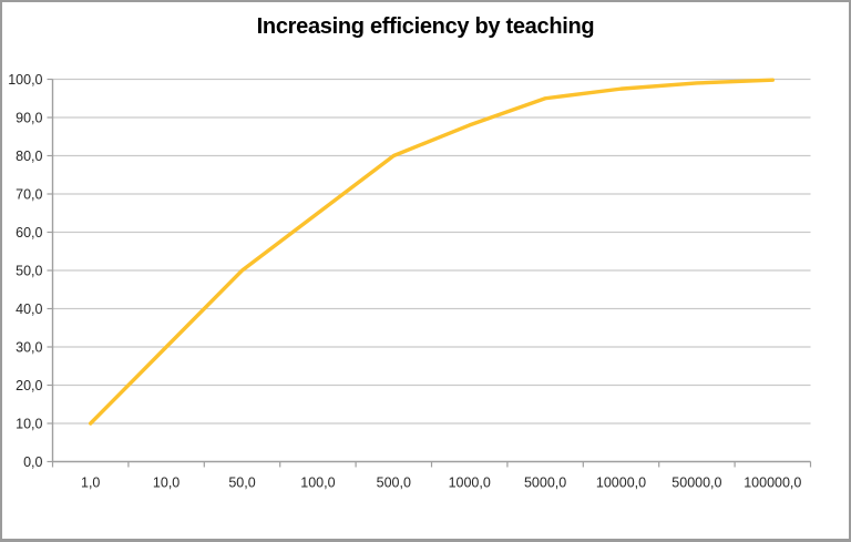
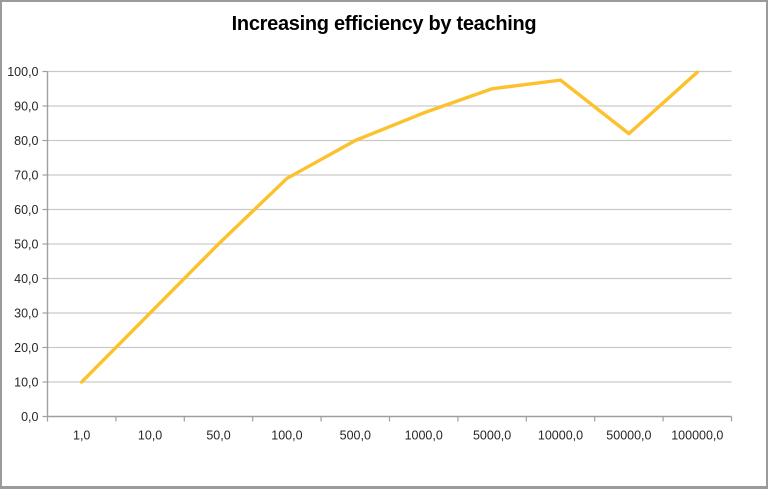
100,0: 65 -> 69
50000,0: 99 -> 82
